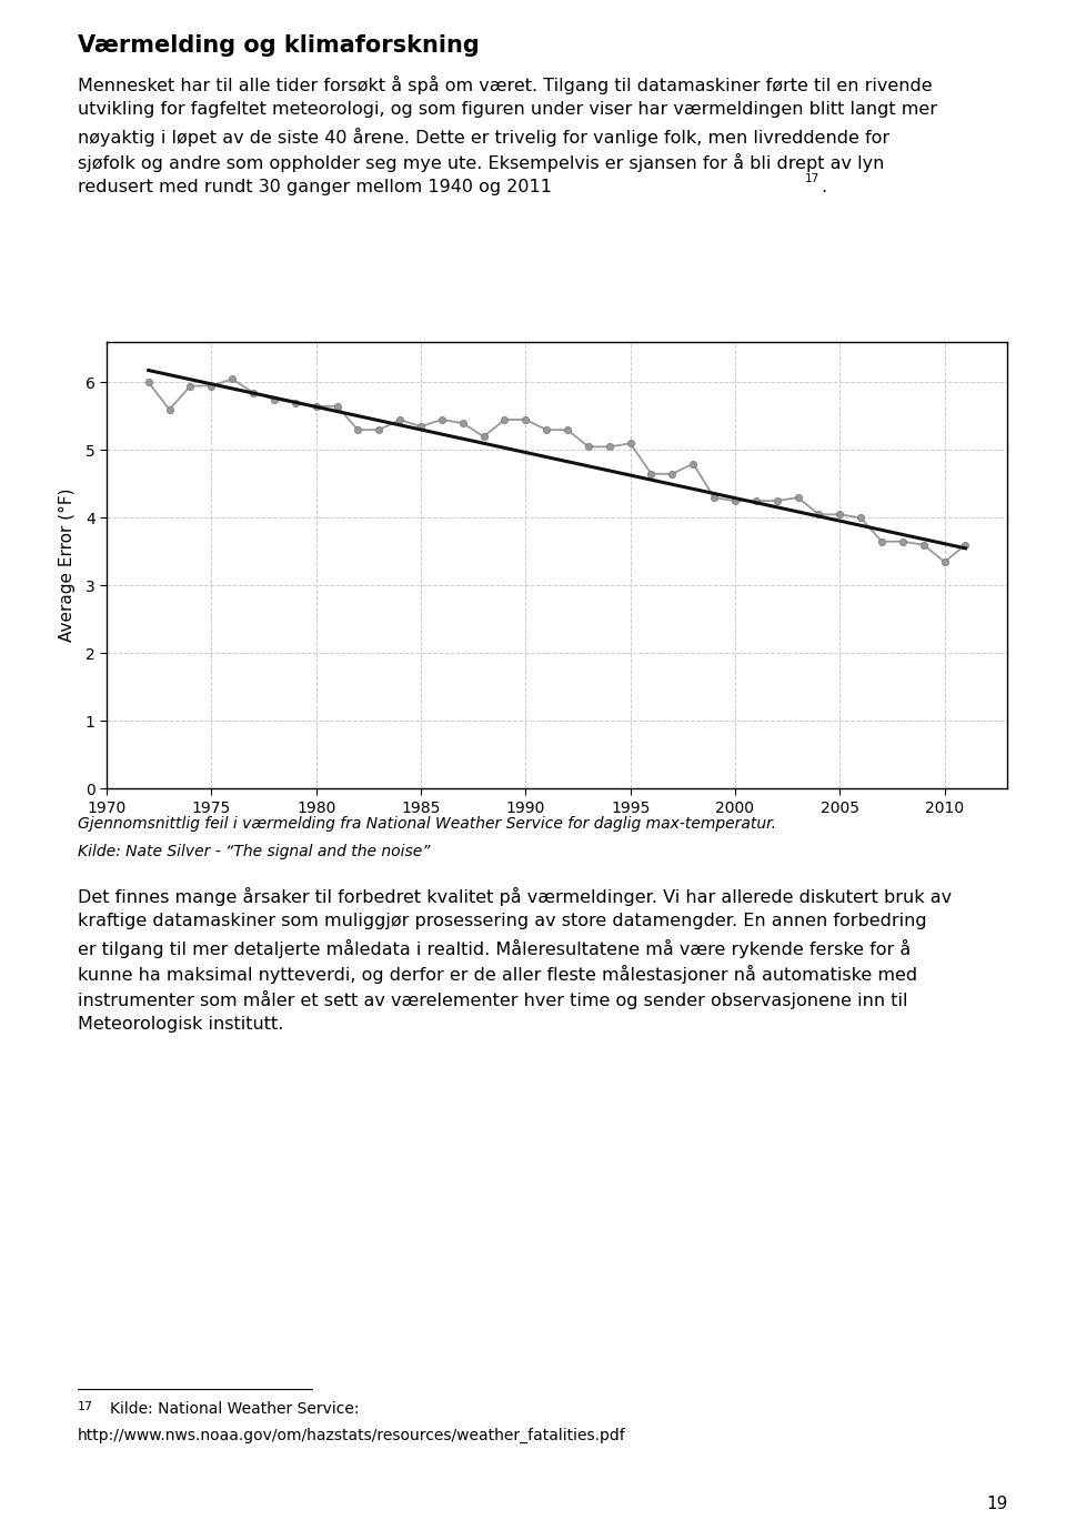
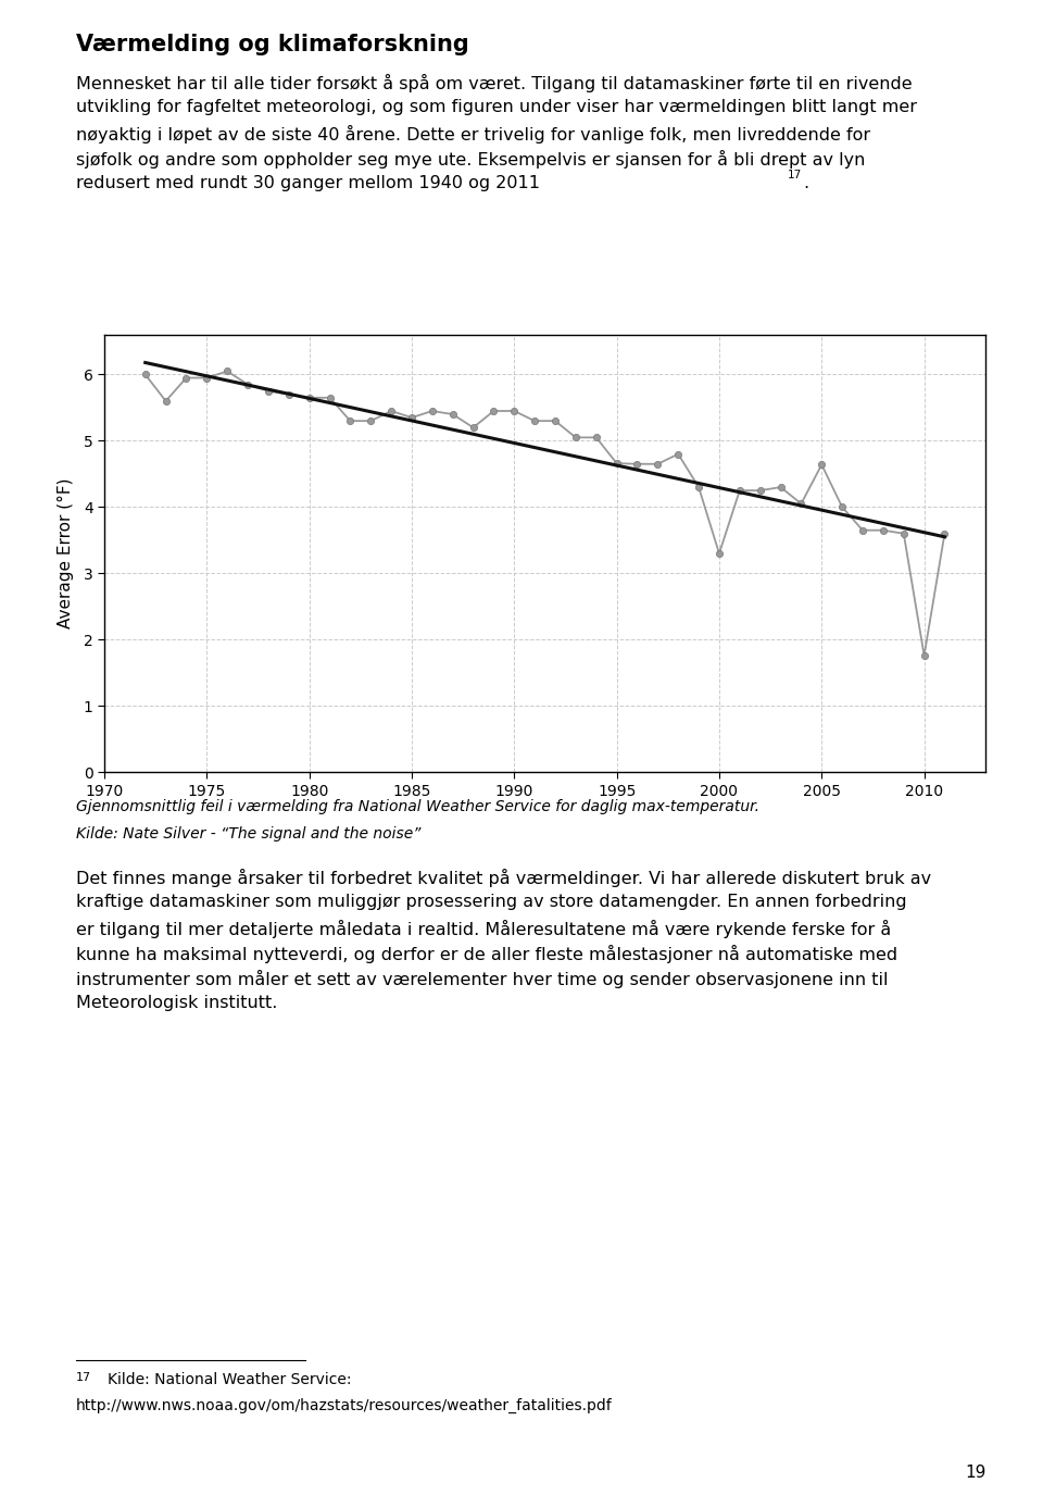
1995: 5.10 -> 4.66
2000: 4.25 -> 3.30
2005: 4.05 -> 4.64
2010: 3.35 -> 1.76
